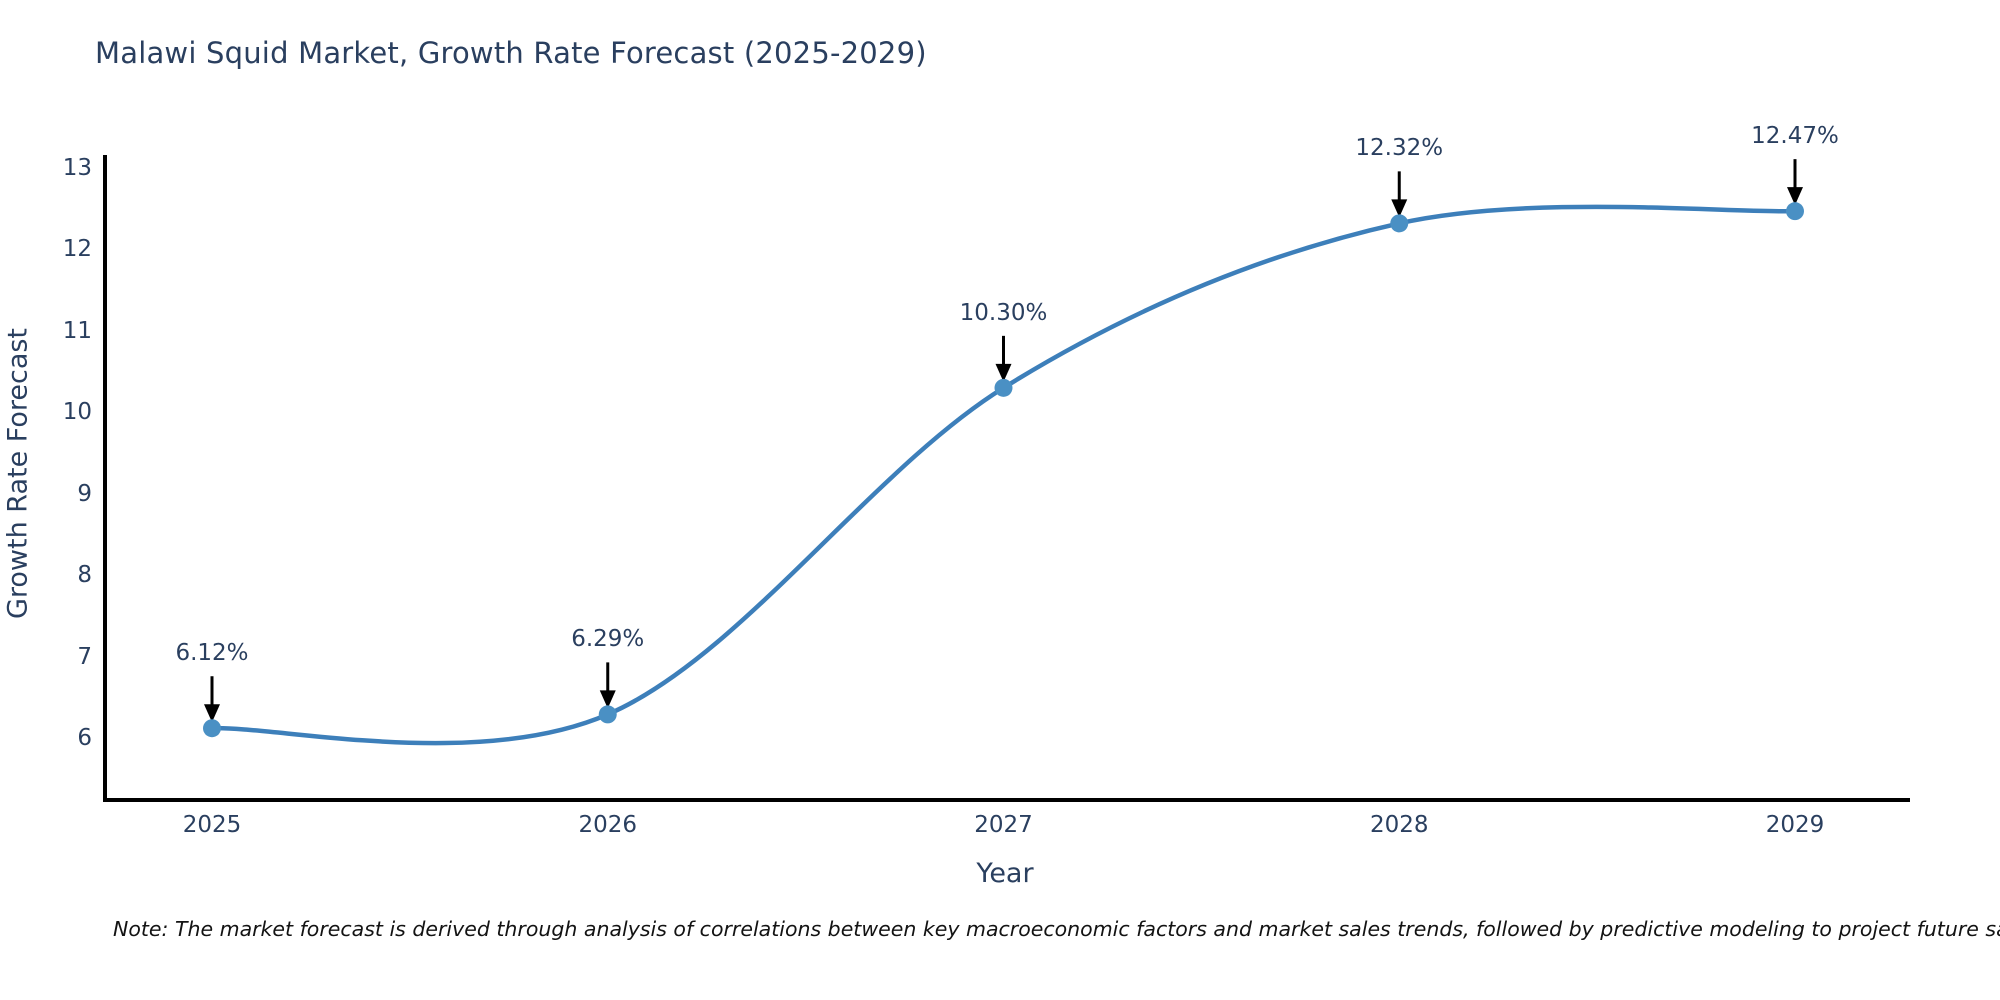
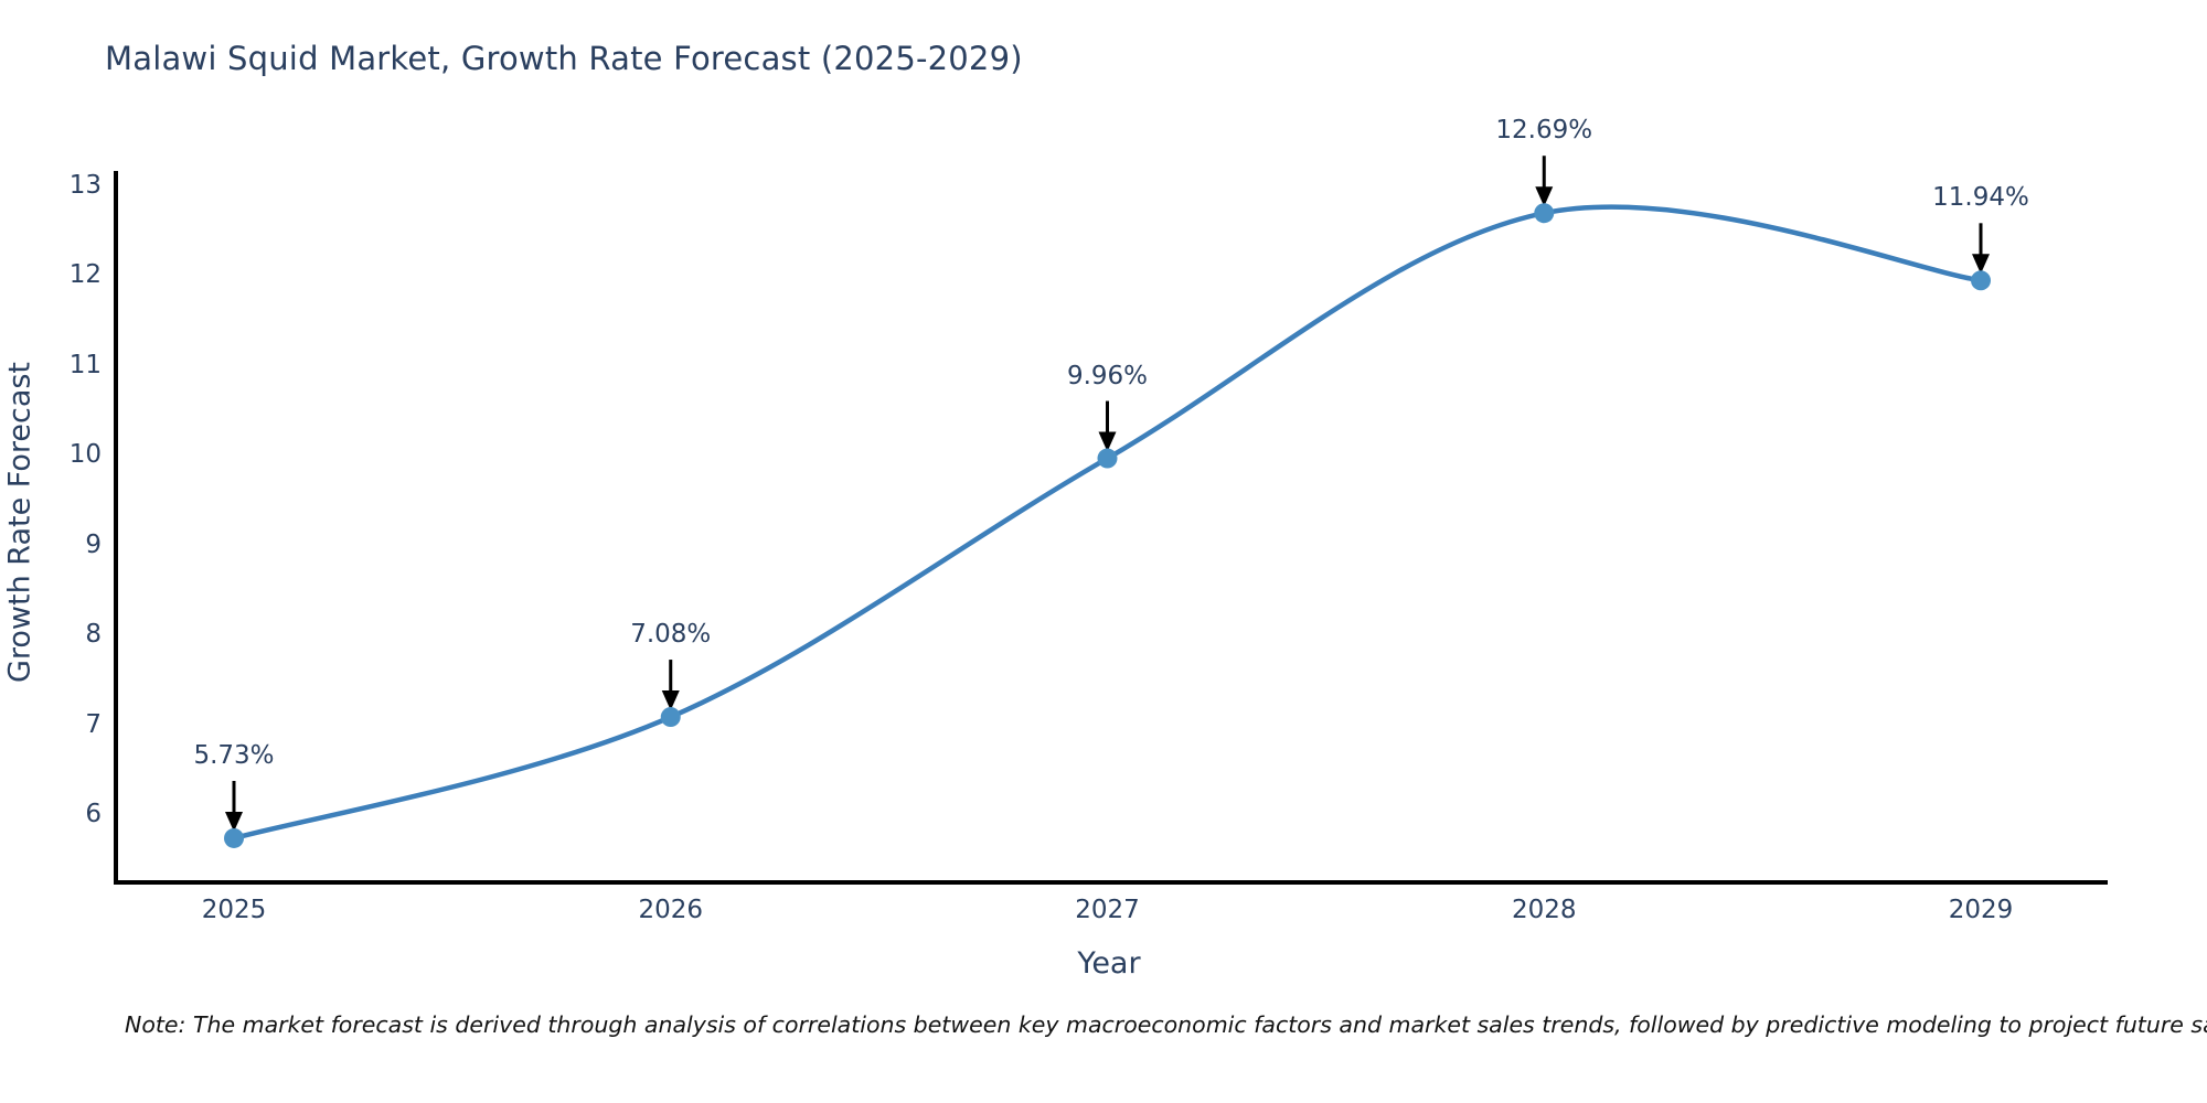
2025: 6.12% -> 5.73%
2026: 6.29% -> 7.08%
2027: 10.30% -> 9.96%
2028: 12.32% -> 12.69%
2029: 12.47% -> 11.94%
